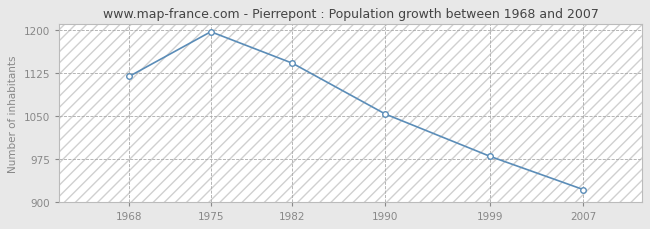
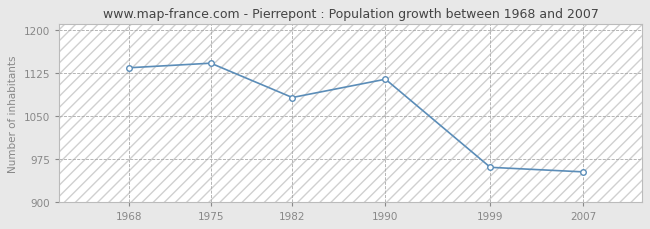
1968: 1119 -> 1134
1975: 1197 -> 1142
1982: 1142 -> 1082
1990: 1053 -> 1114
1999: 979 -> 960
2007: 921 -> 952
